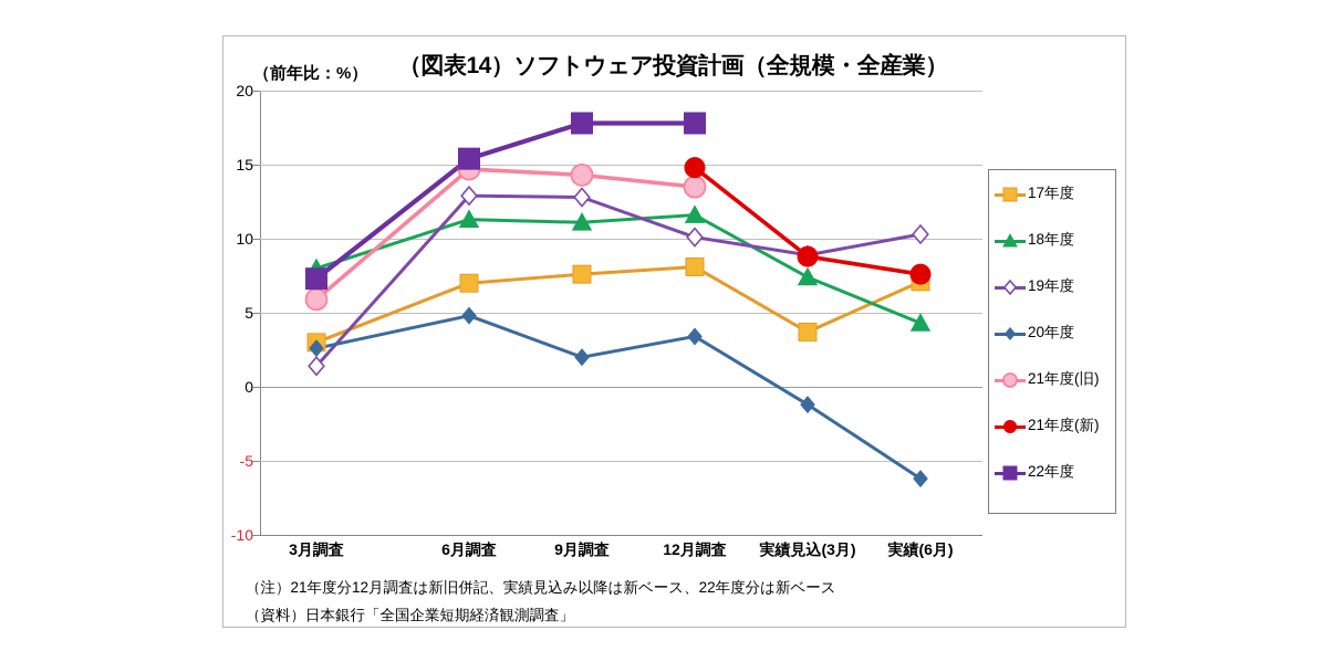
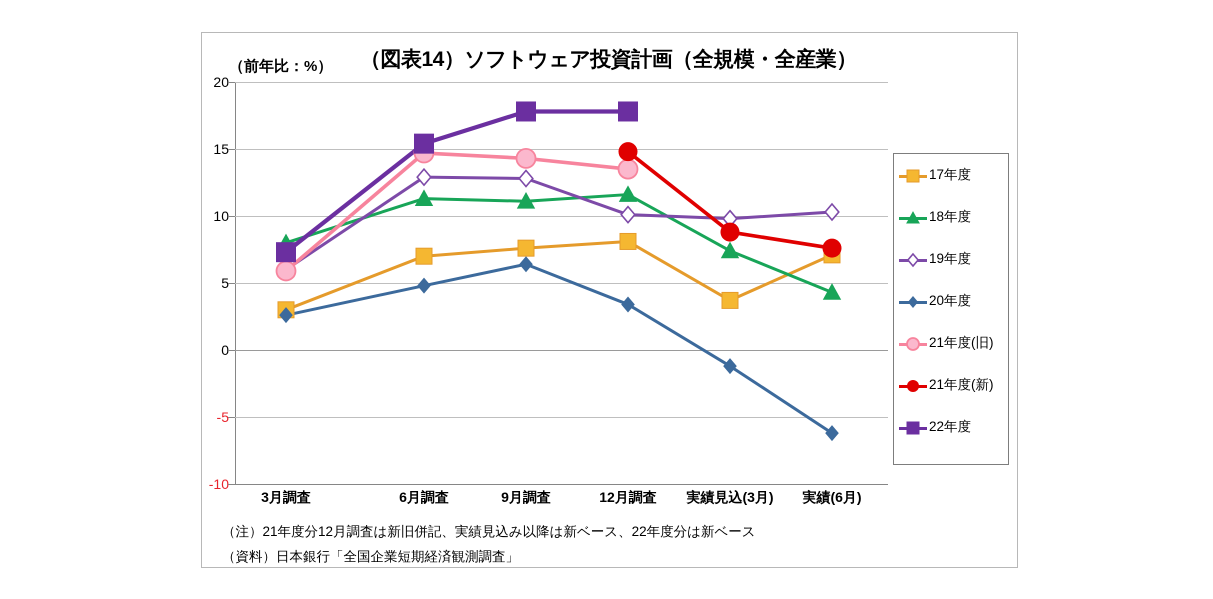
19年度/3月調査: 1.4 -> 6.0
20年度/9月調査: 2.0 -> 6.4
19年度/実績見込(3月): 8.9 -> 9.8
